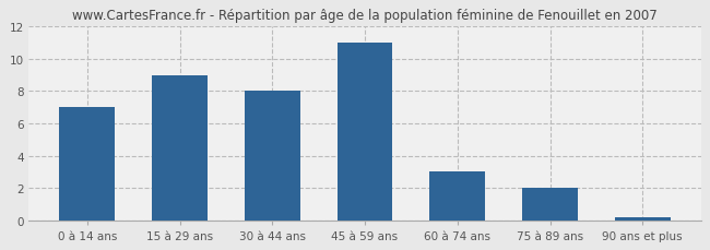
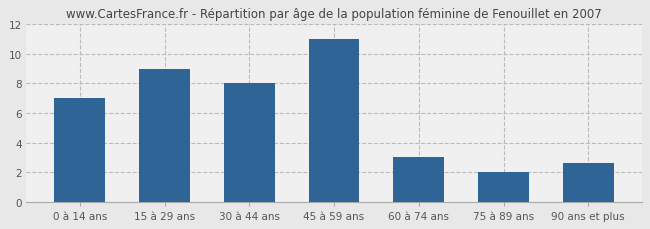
90 ans et plus: 0.1 -> 2.6
